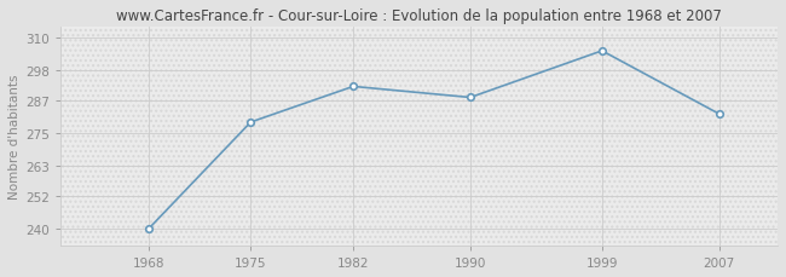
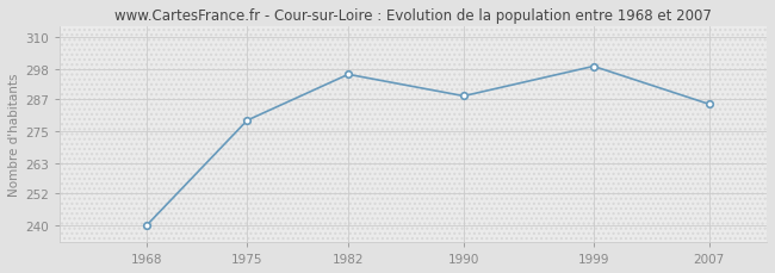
1982: 292 -> 296
1999: 305 -> 299
2007: 282 -> 285
